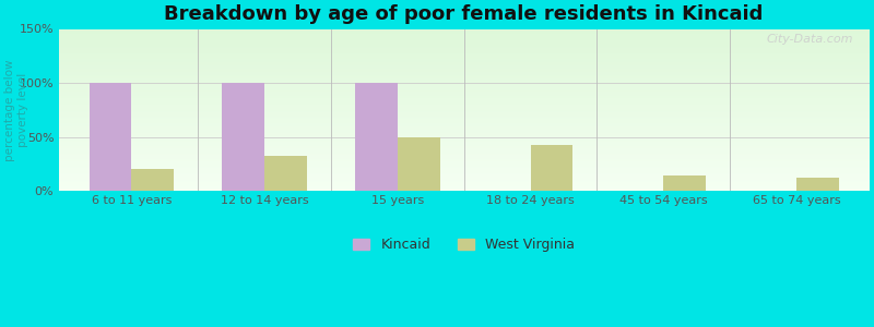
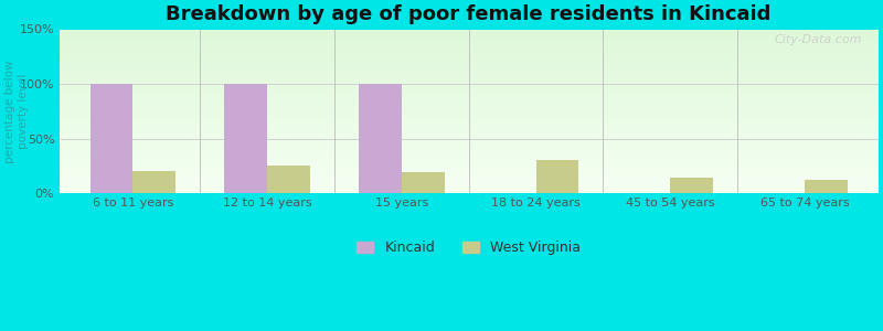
West Virginia/12 to 14 years: 32% -> 25%
West Virginia/15 years: 50% -> 19%
West Virginia/18 to 24 years: 42% -> 30%
